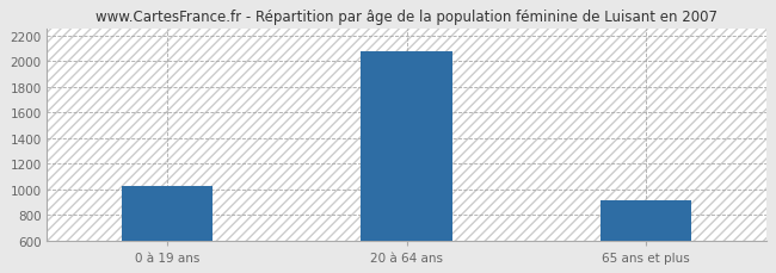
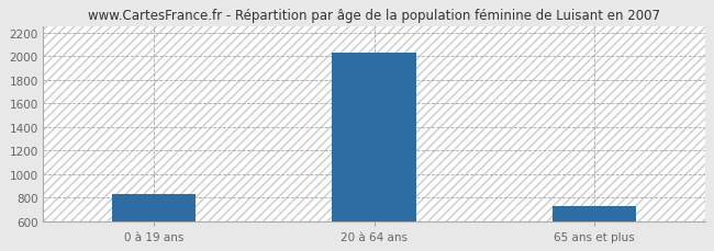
0 à 19 ans: 1020 -> 830
20 à 64 ans: 2080 -> 2030
65 ans et plus: 910 -> 720
